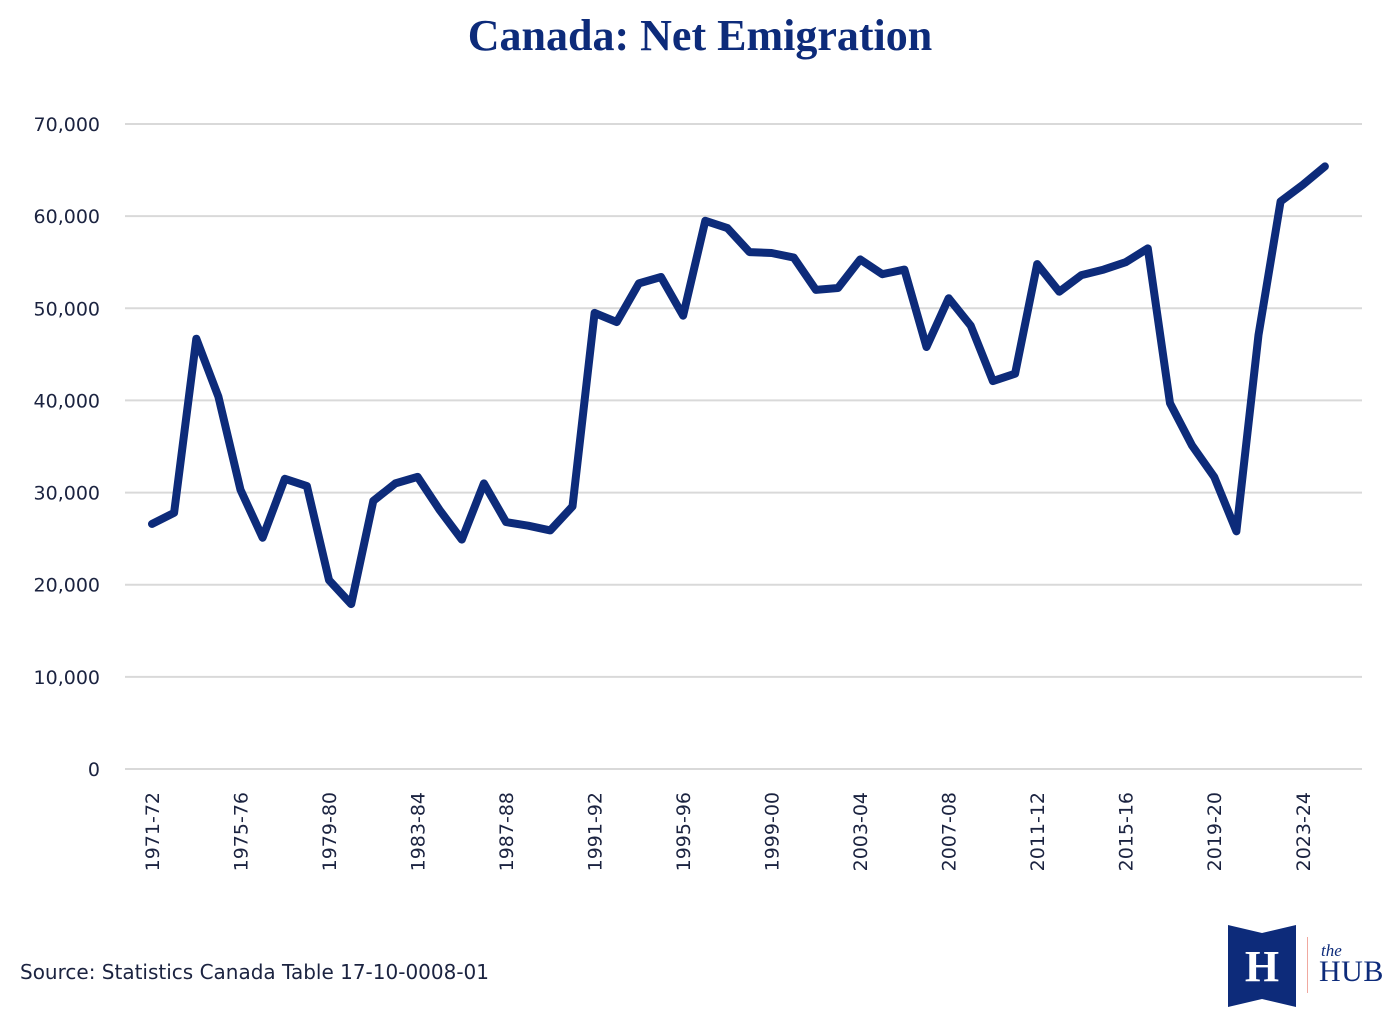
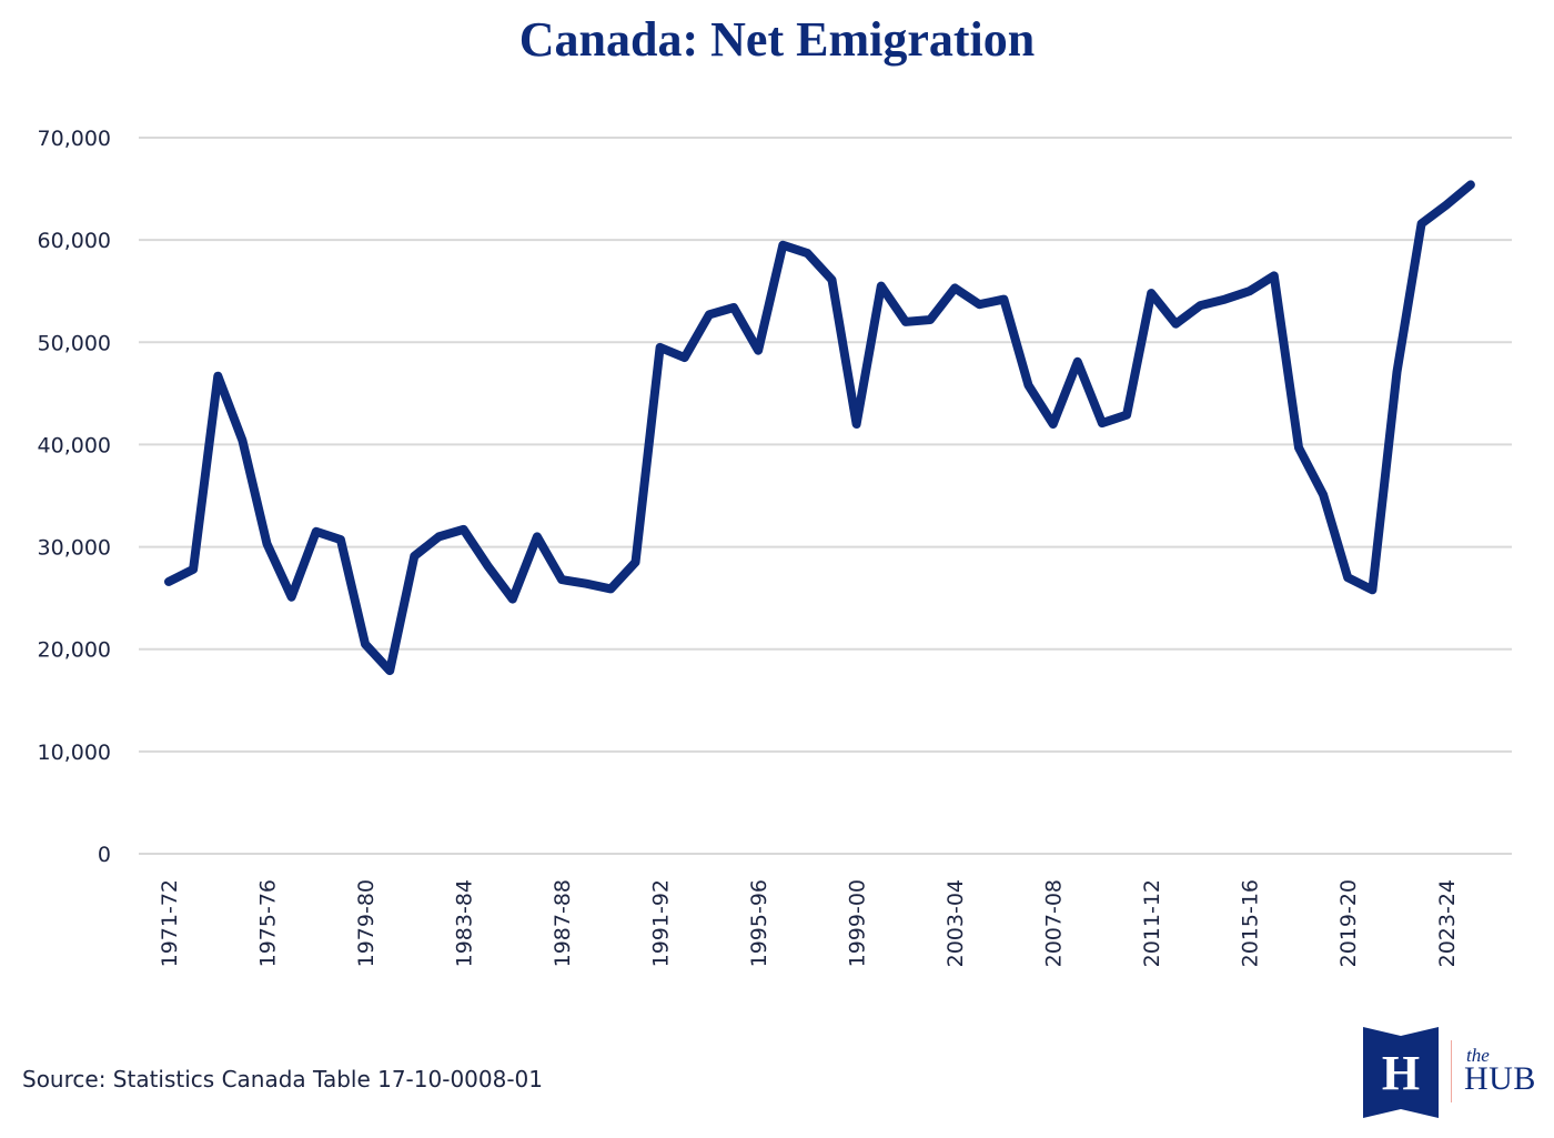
1999-00: 56000 -> 42000
2007-08: 51000 -> 42000
2019-20: 32000 -> 27000
